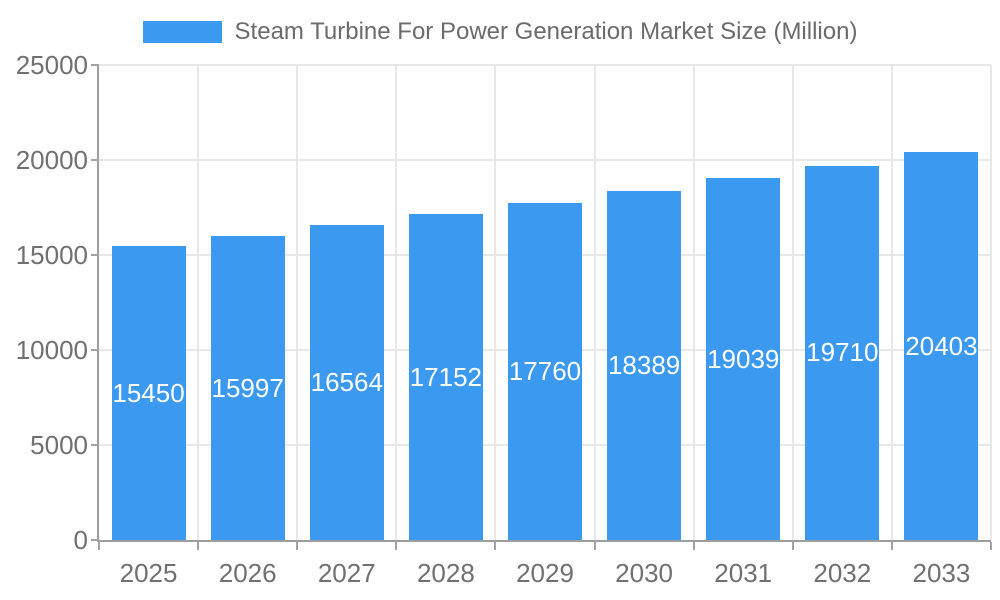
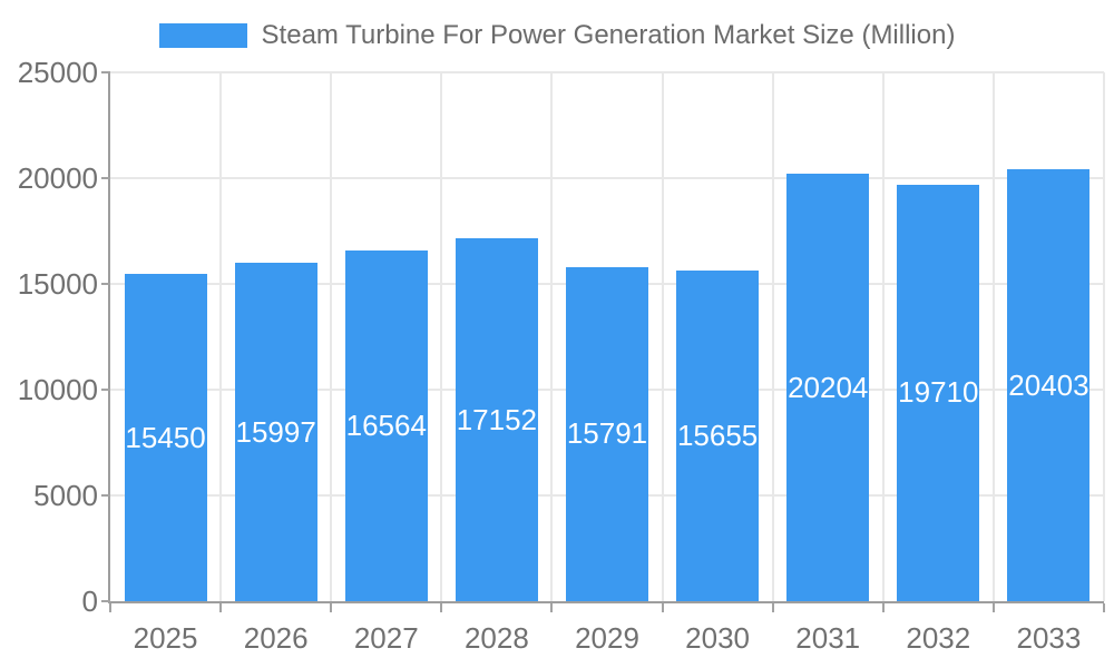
2029: 17760 -> 15791
2030: 18389 -> 15655
2031: 19039 -> 20204
